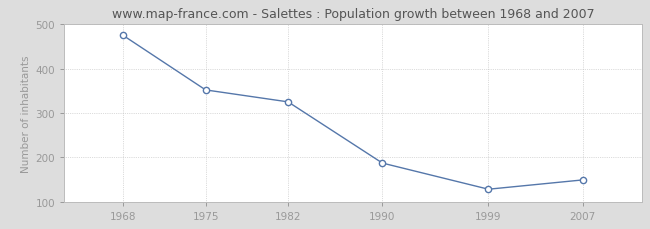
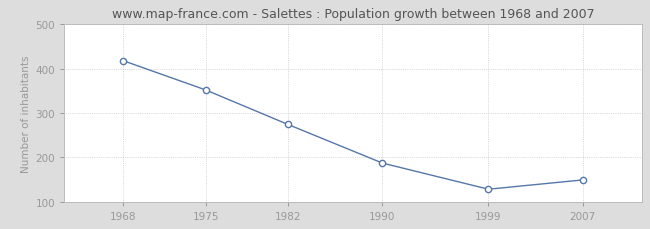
1968: 475 -> 418
1982: 325 -> 274
